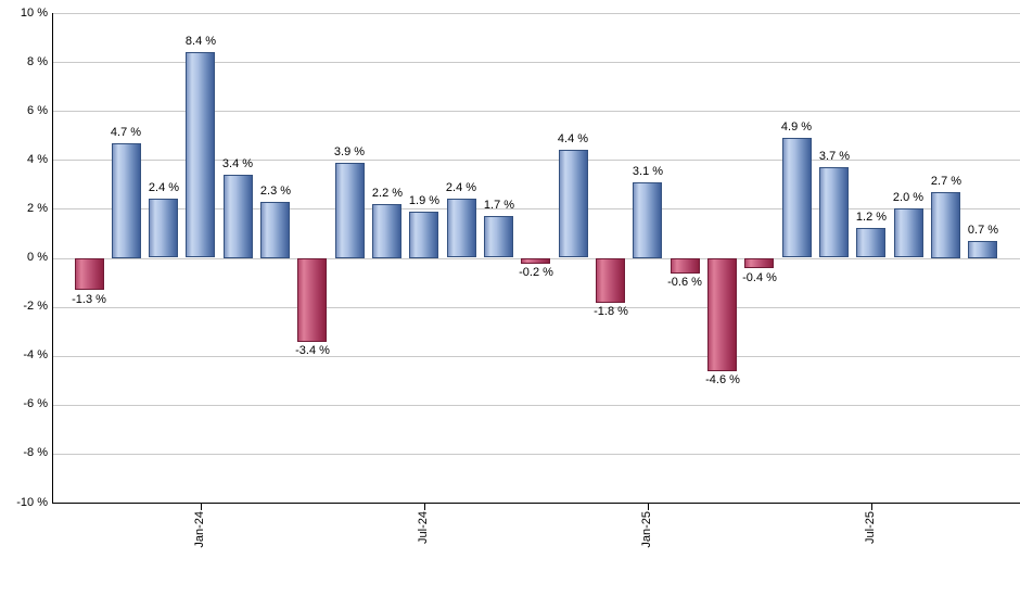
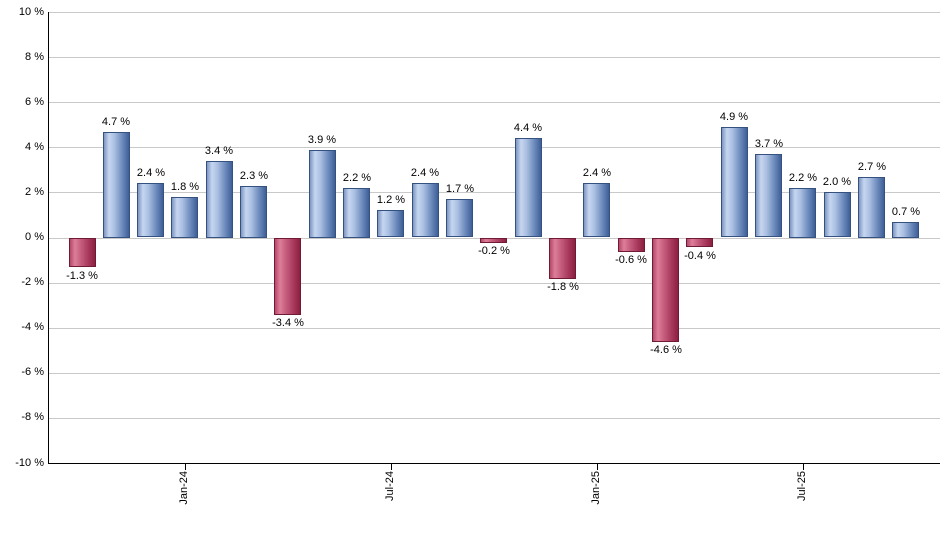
Jan-24: 8.4 -> 1.8
Jul-24: 1.9 -> 1.2
Jan-25: 3.1 -> 2.4
Jul-25: 1.2 -> 2.2
